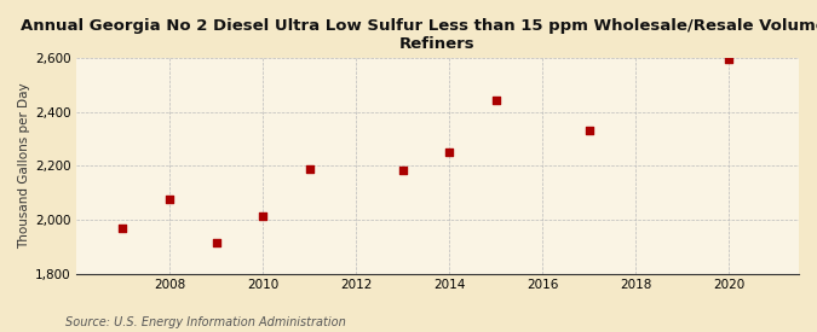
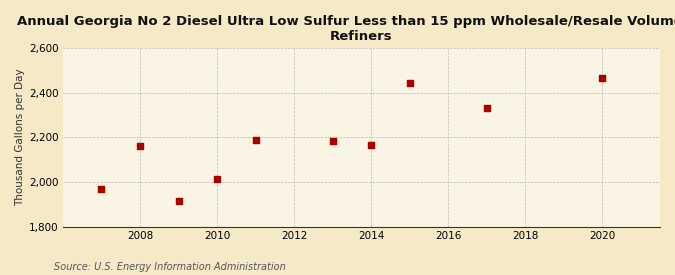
2008: 2,075 -> 2,160
2014: 2,250 -> 2,165
2020: 2,595 -> 2,465
